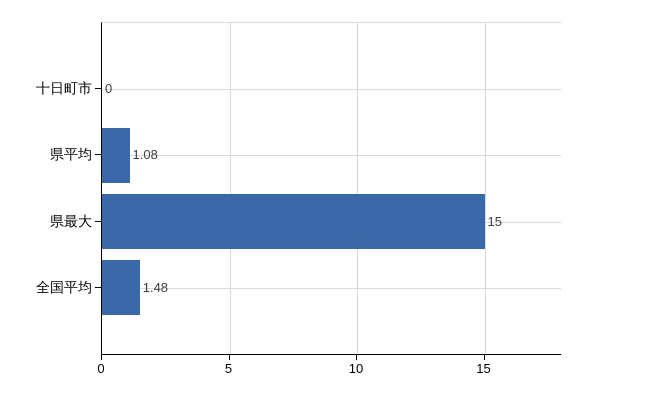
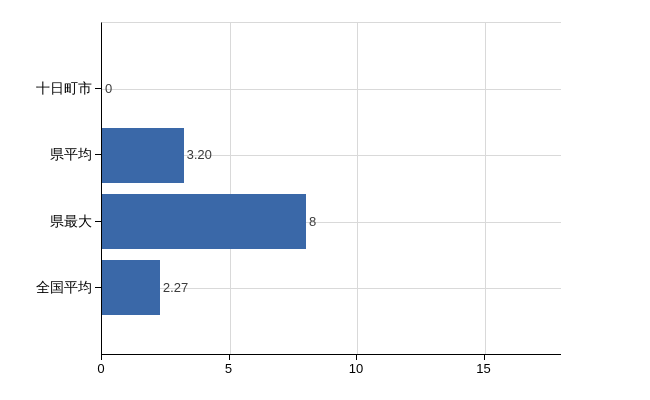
県平均: 1.08 -> 3.20
県最大: 15 -> 8
全国平均: 1.48 -> 2.27
